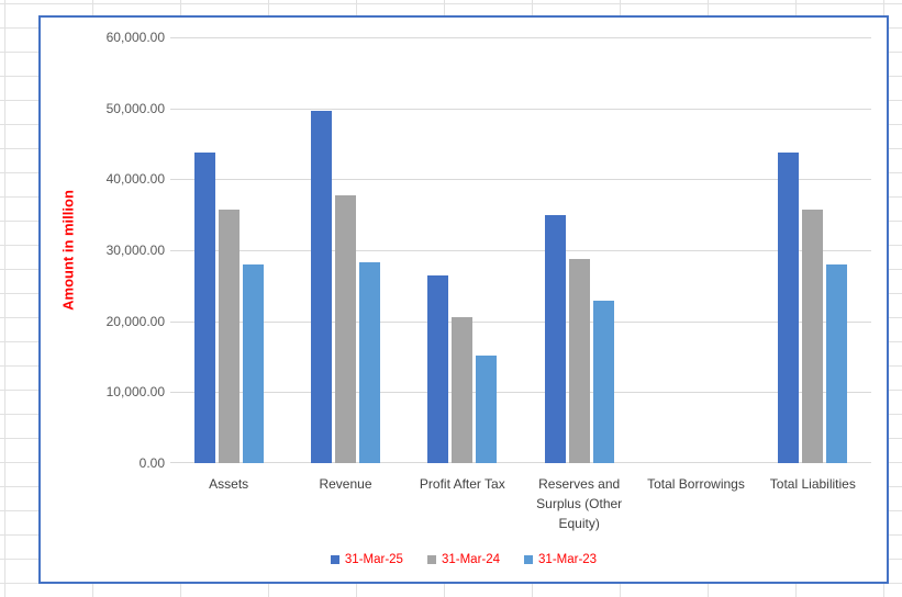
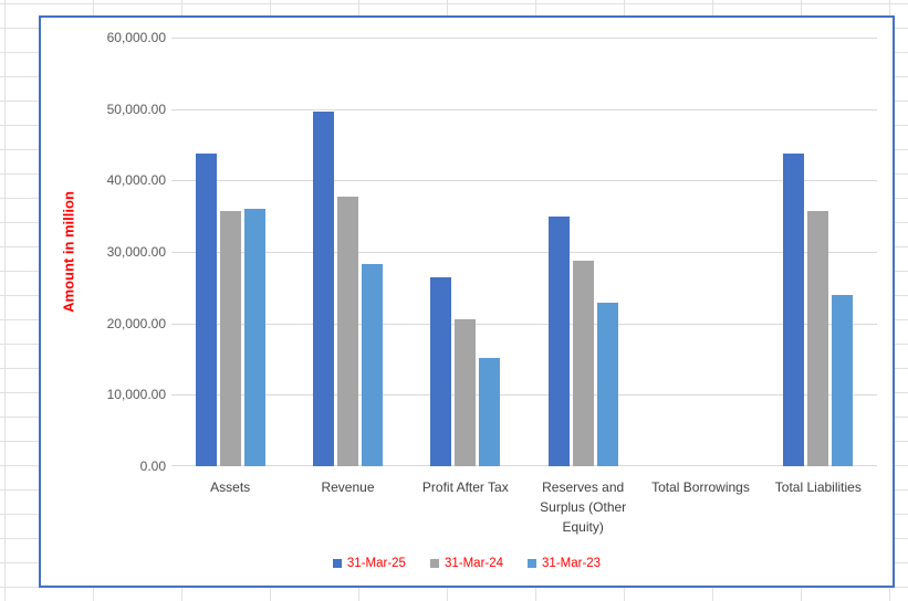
31-Mar-23/Assets: 28000 -> 36000
31-Mar-23/Total Liabilities: 28000 -> 24000
